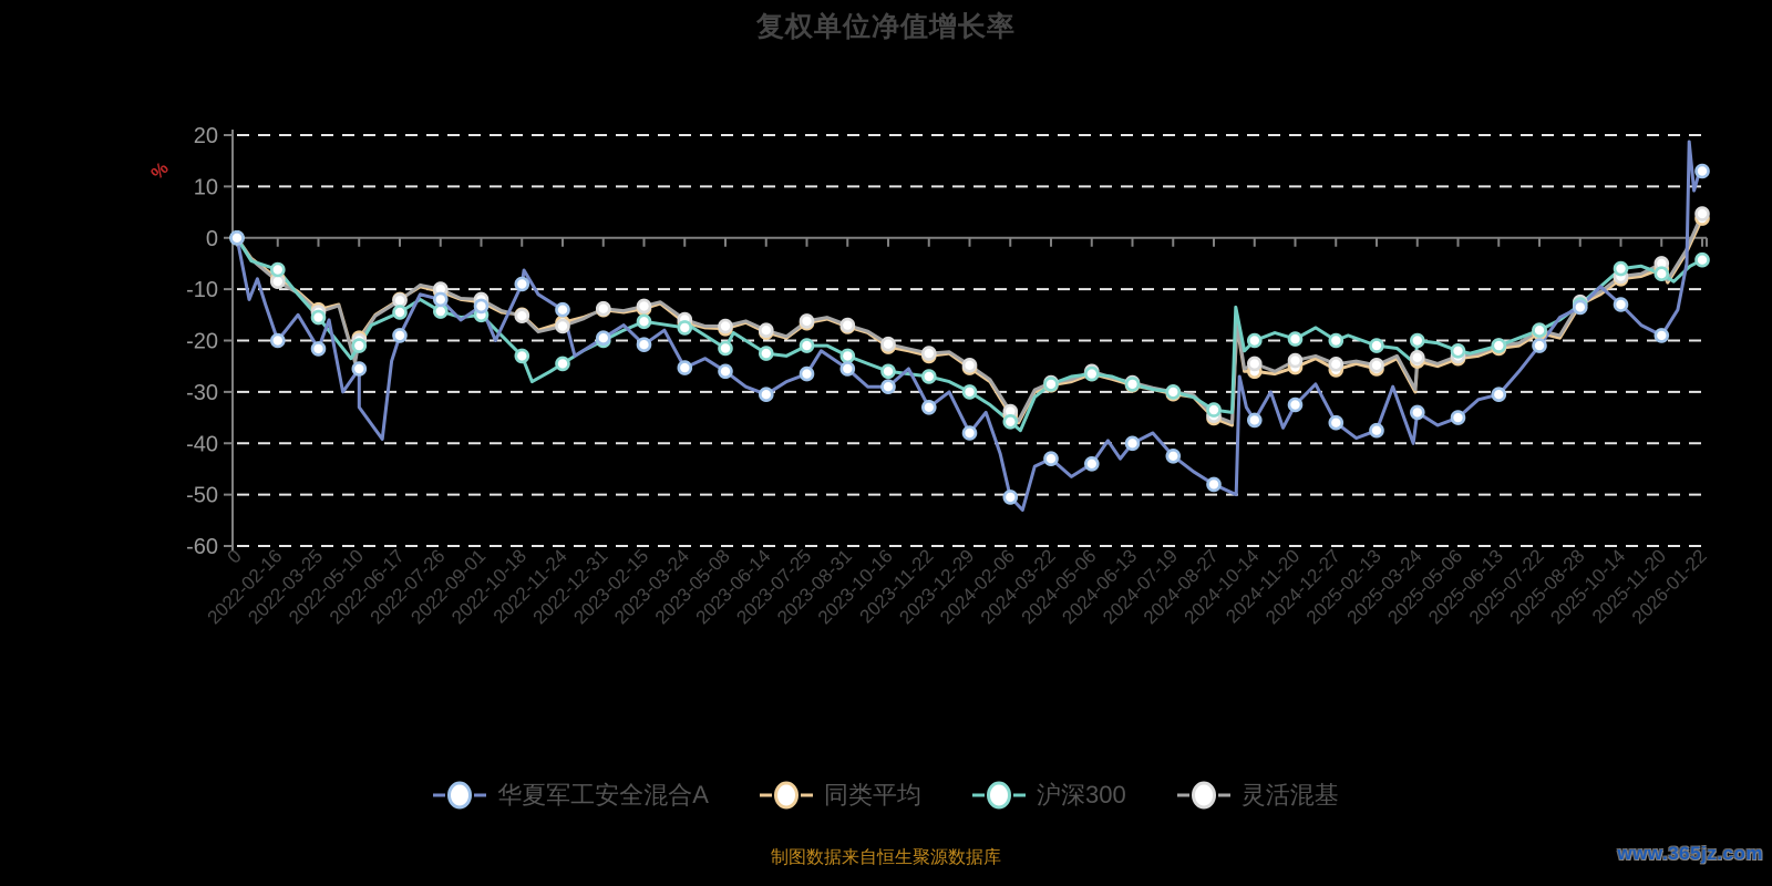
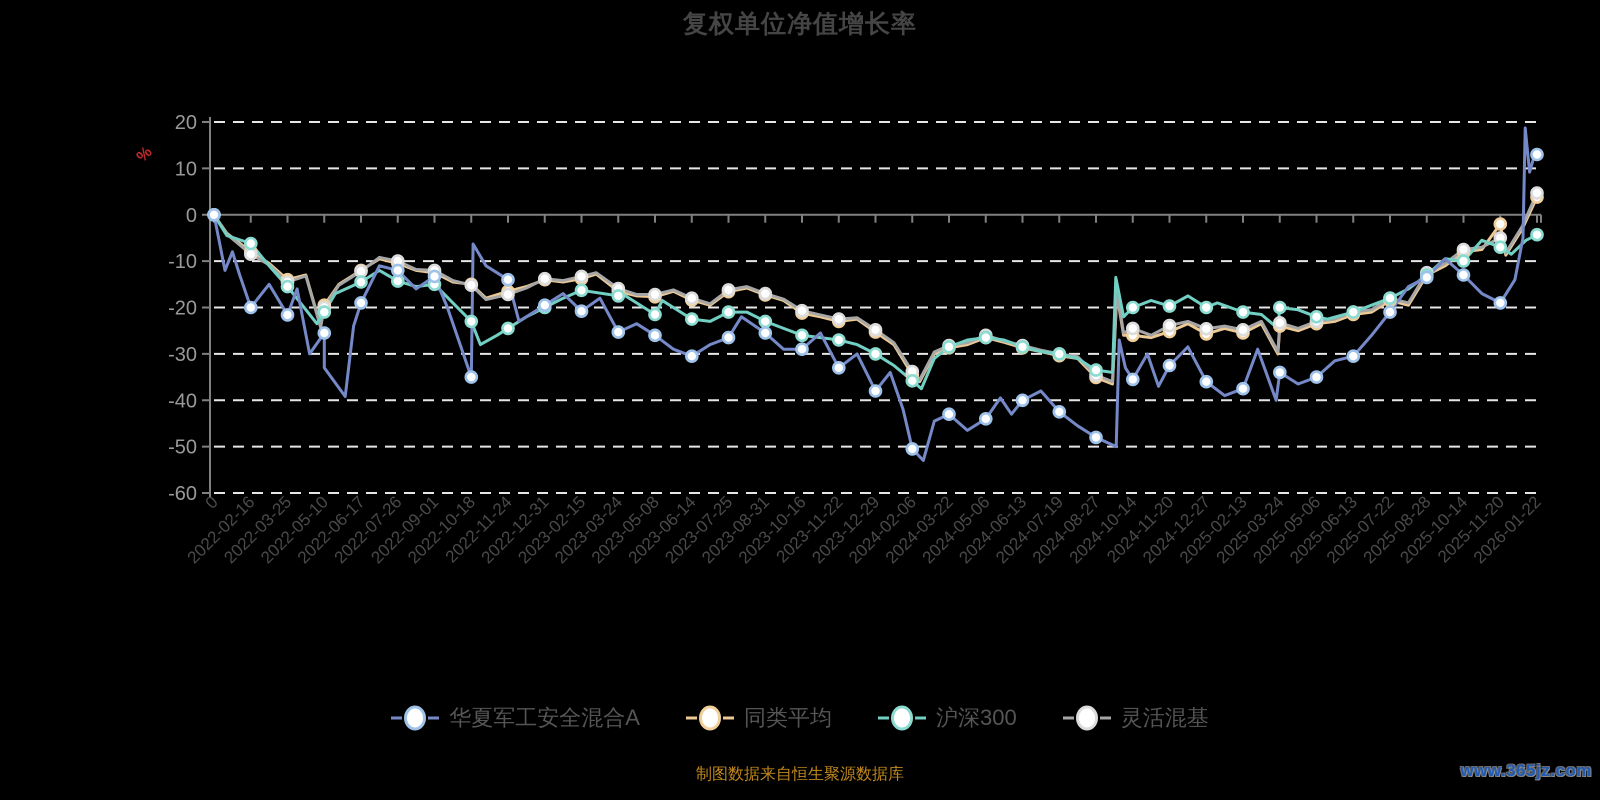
华夏军工安全混合A/2022-10-18: -9 -> -35
沪深300/2025-10-14: -6 -> -10
同类平均/2025-11-20: -6 -> -2
